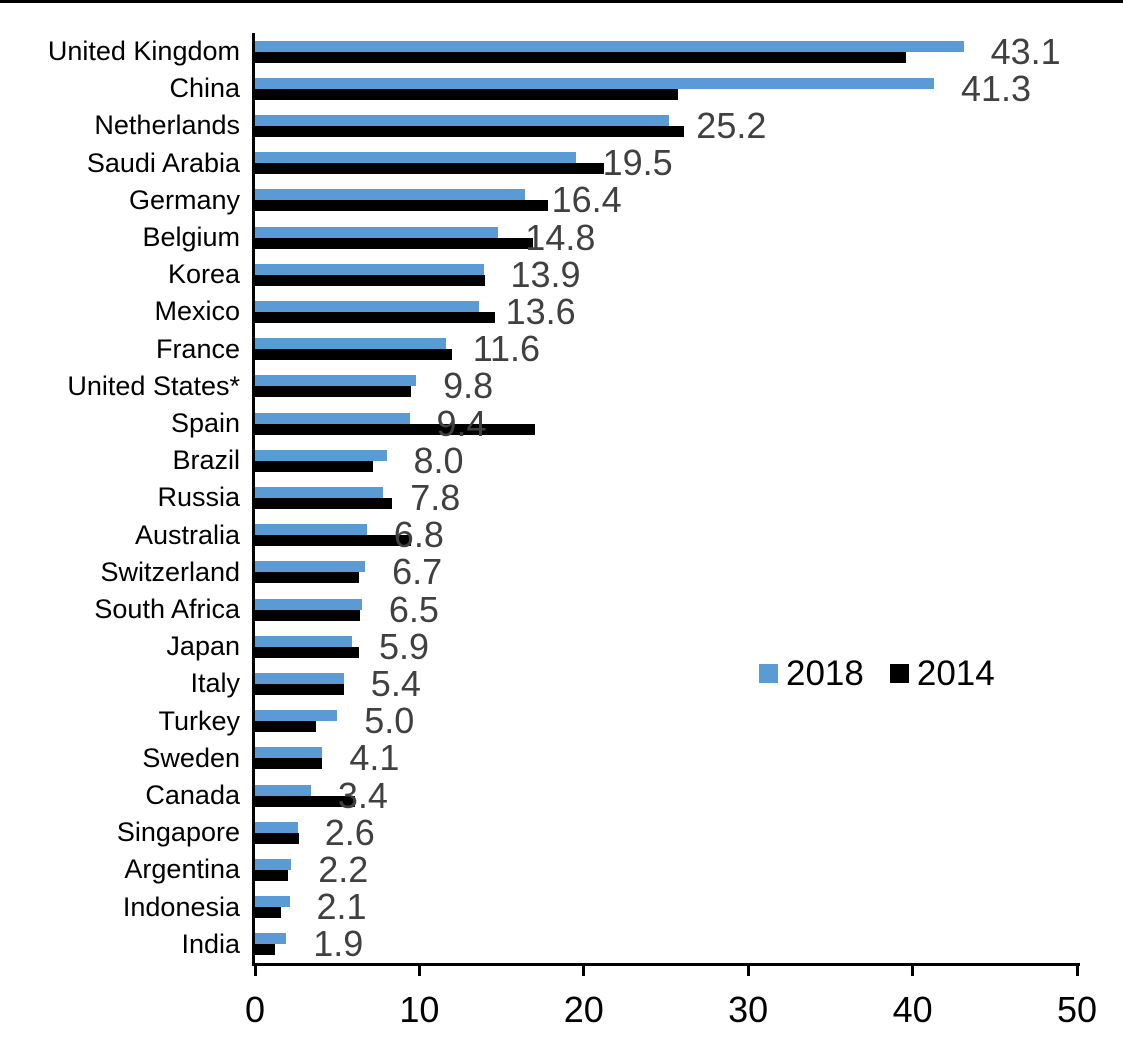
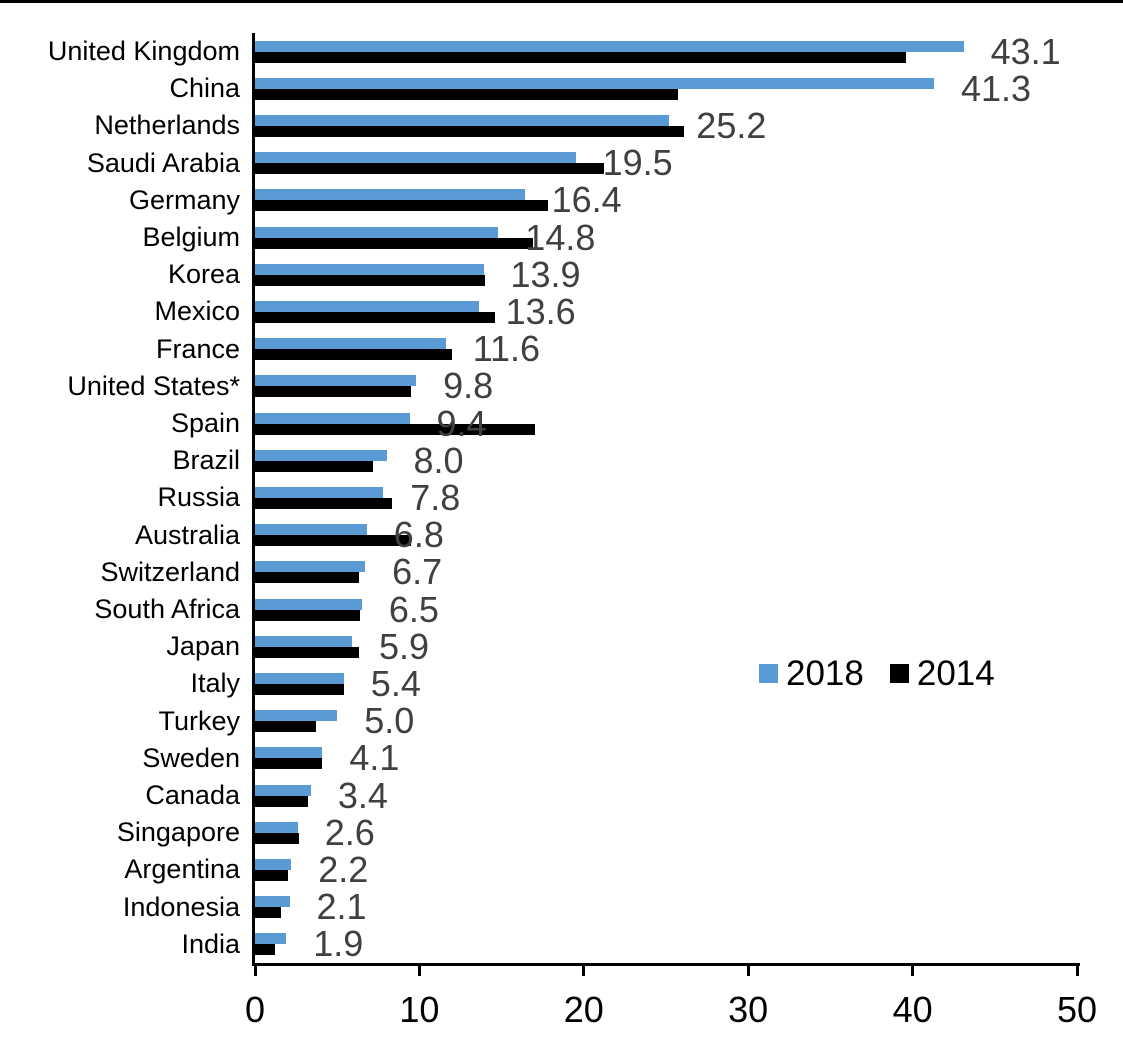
2014/Canada: 6.1 -> 3.2
